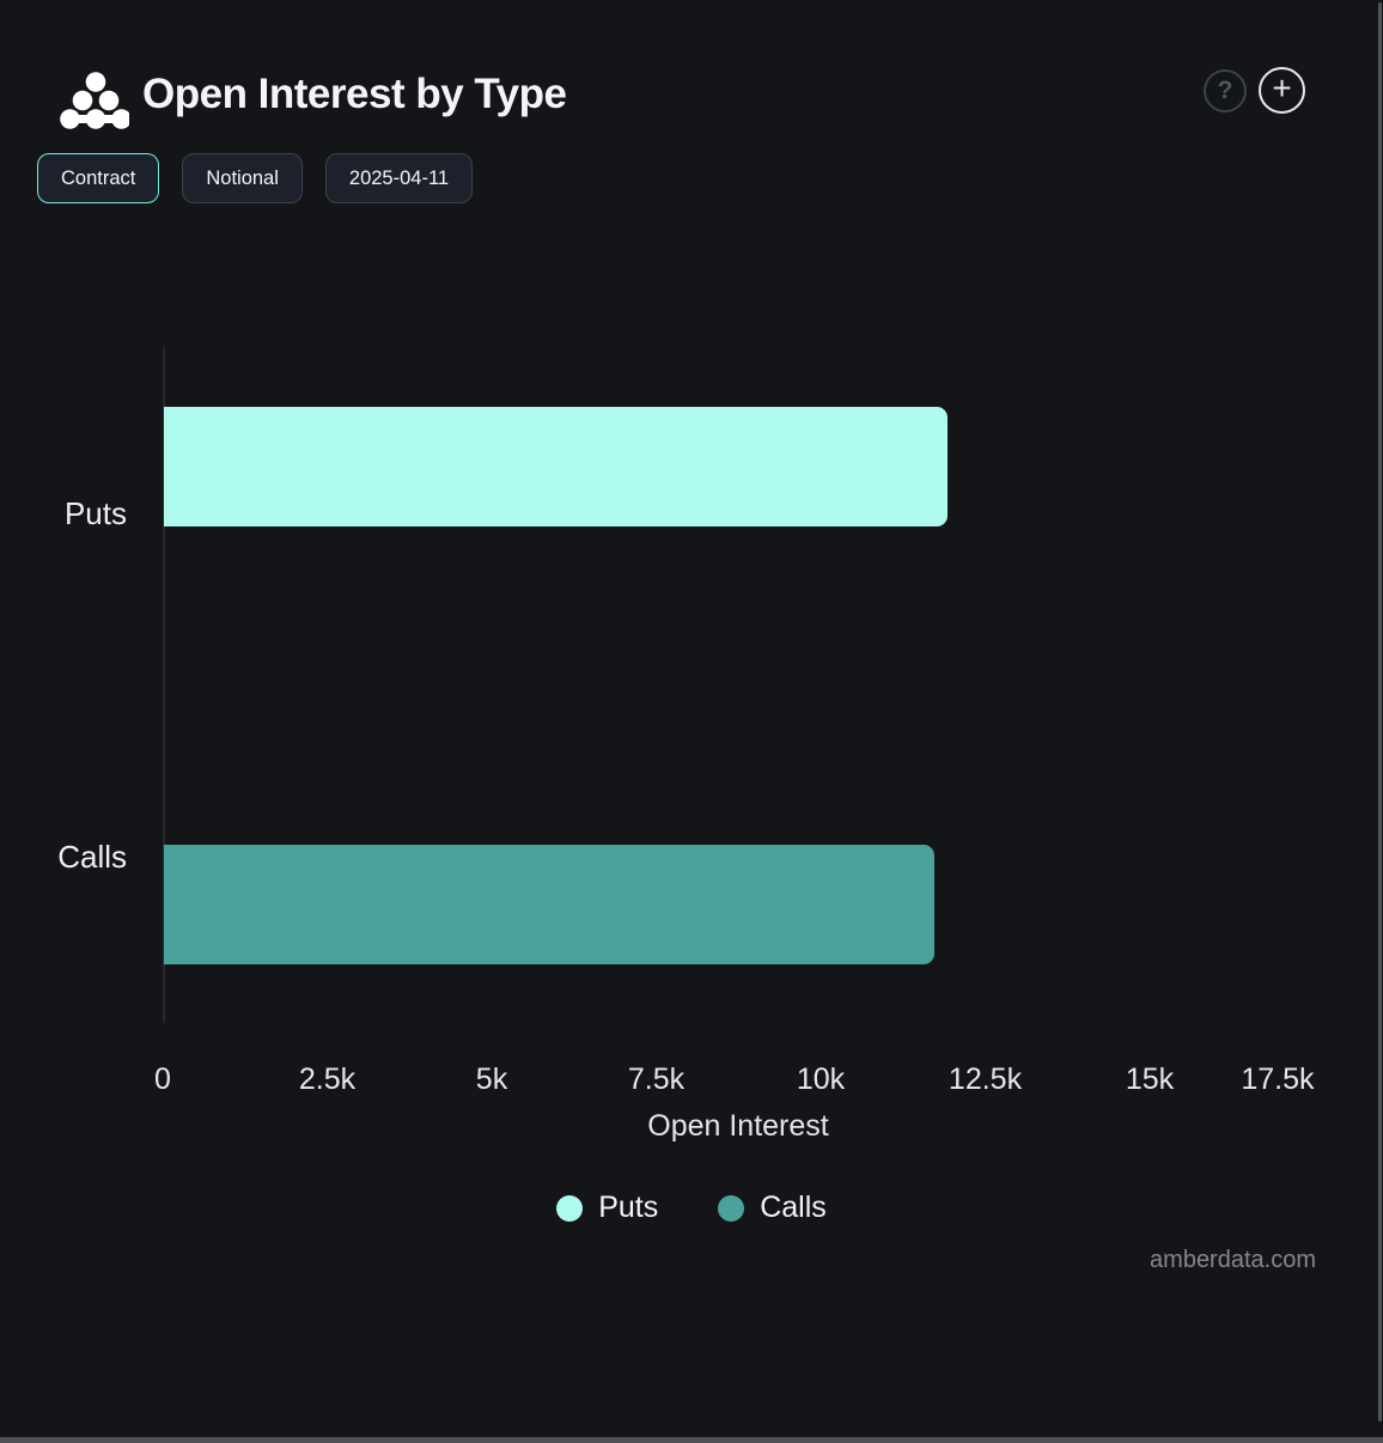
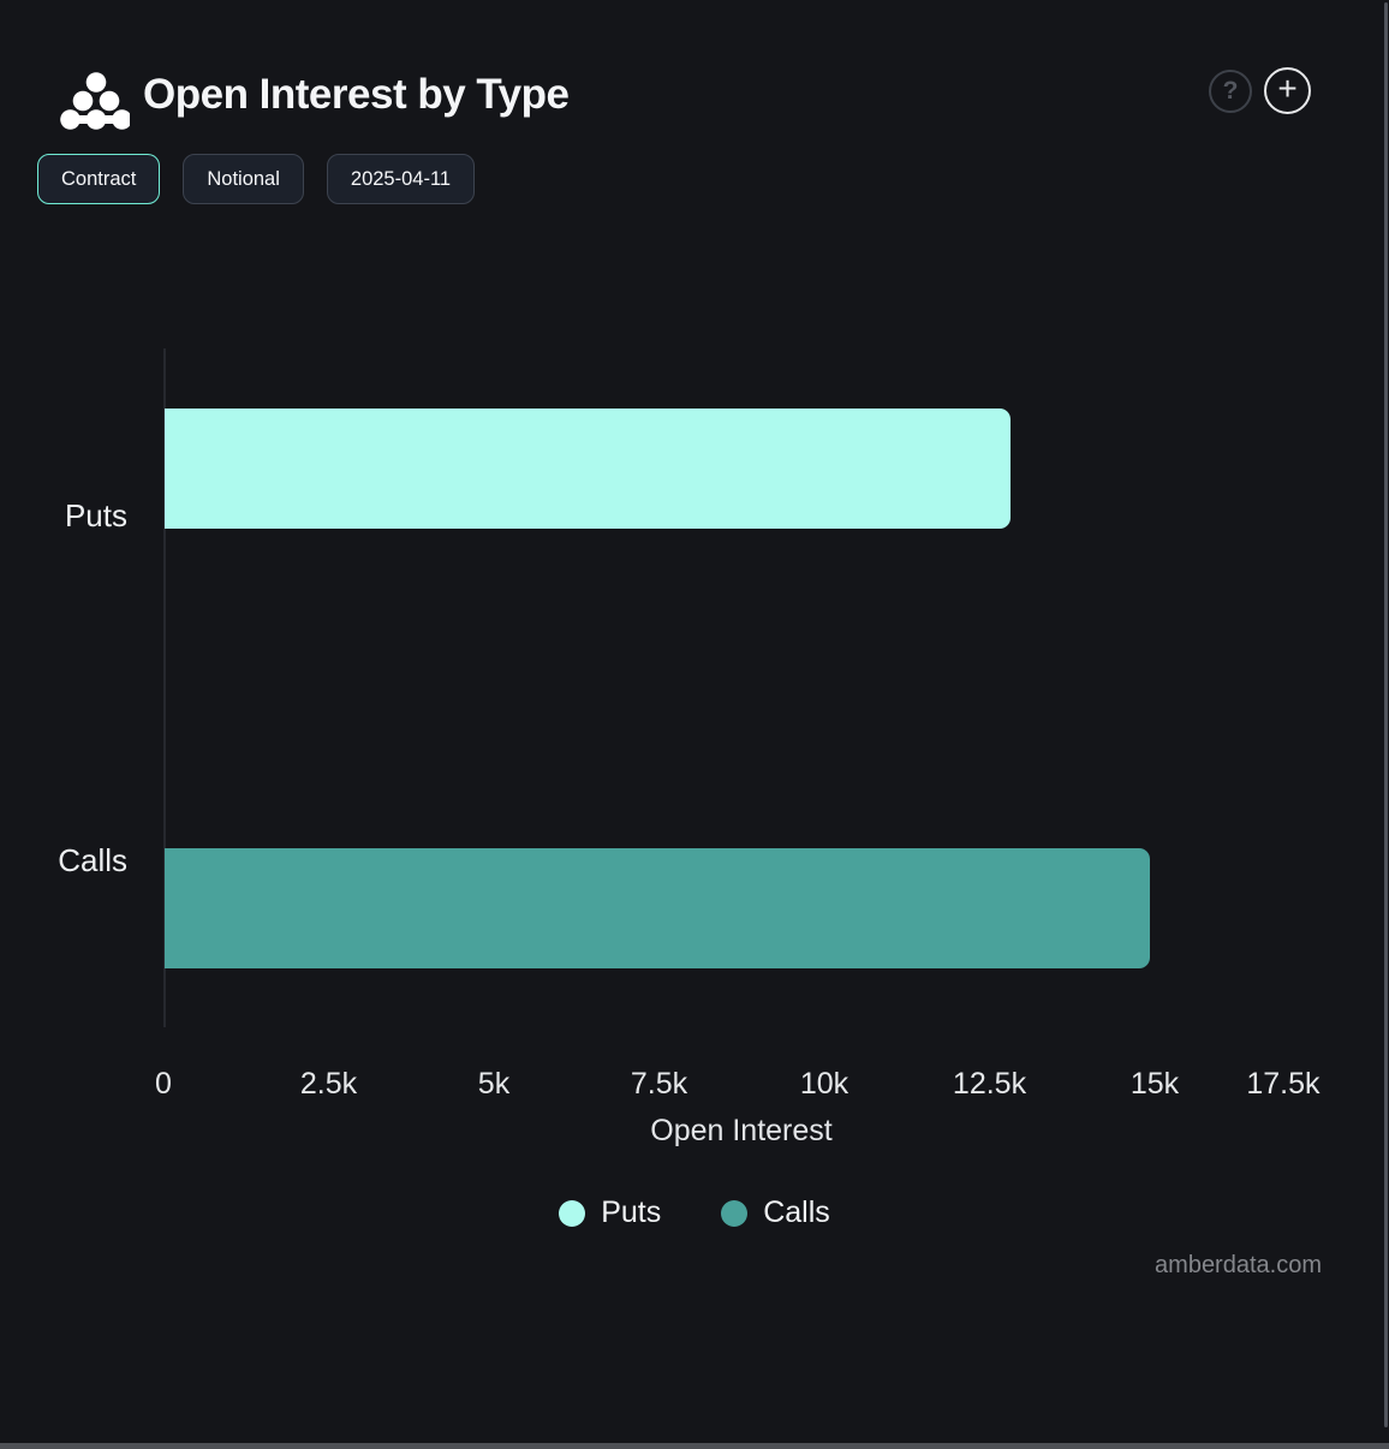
Puts: 11,9k -> 12,8k
Calls: 11,7k -> 14,9k
